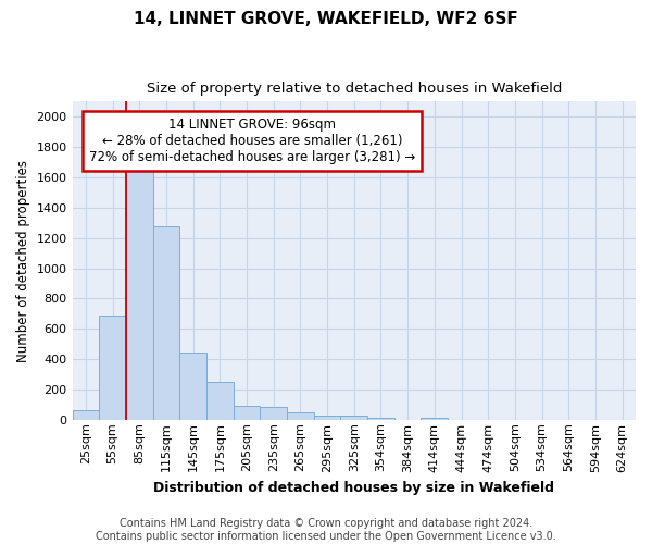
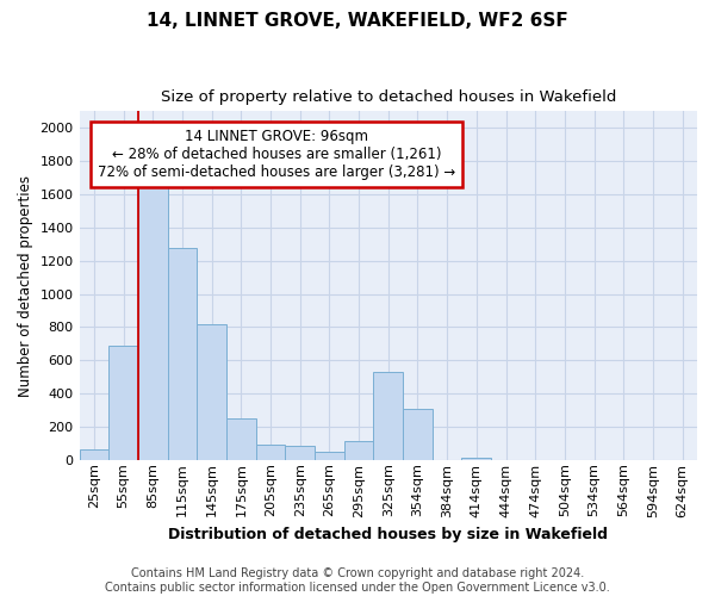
145sqm: 440 -> 820
295sqm: 30 -> 110
325sqm: 30 -> 530
354sqm: 20 -> 310
